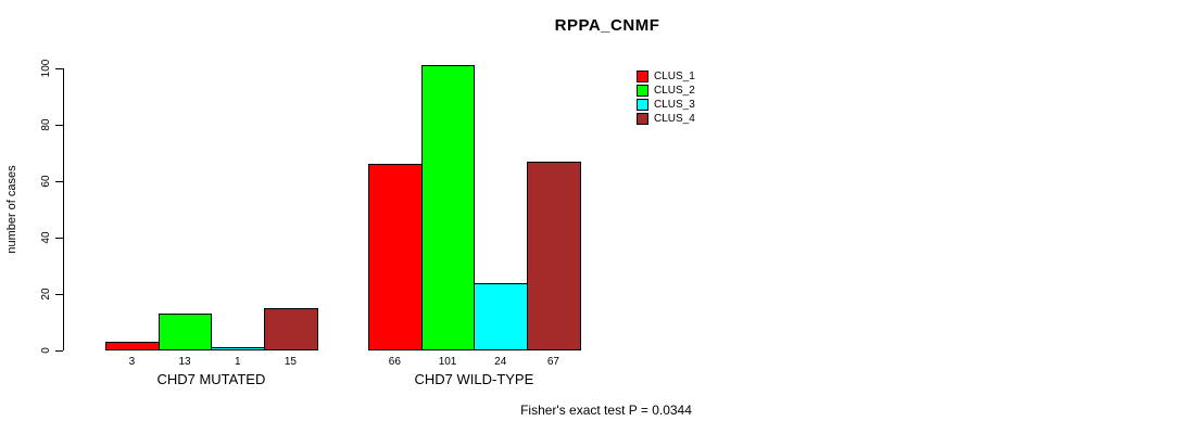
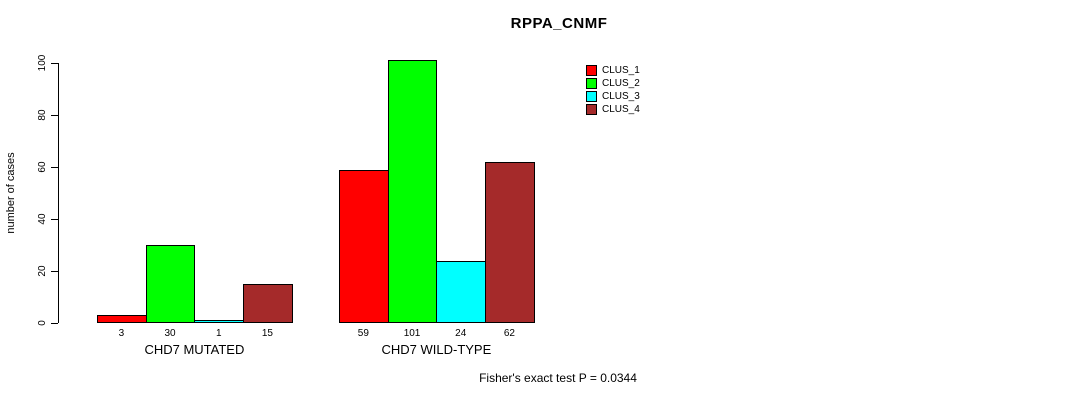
CLUS_2/CHD7 MUTATED: 13 -> 30
CLUS_1/CHD7 WILD-TYPE: 66 -> 59
CLUS_4/CHD7 WILD-TYPE: 67 -> 62
